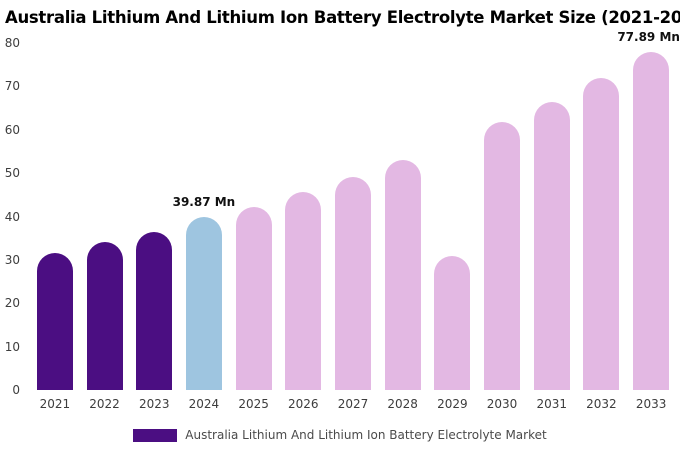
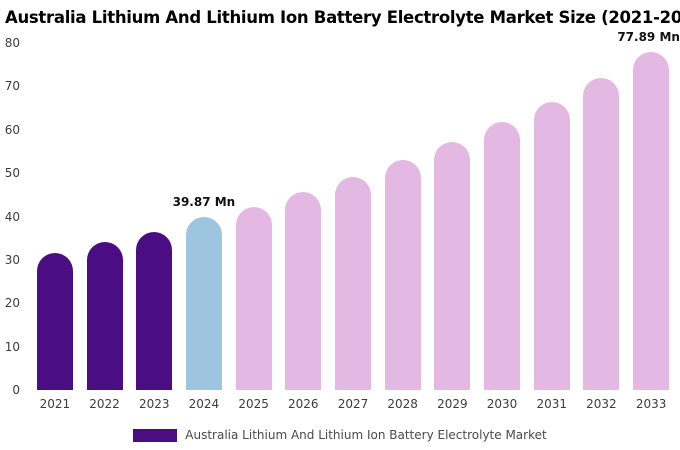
2029: 31 -> 57
